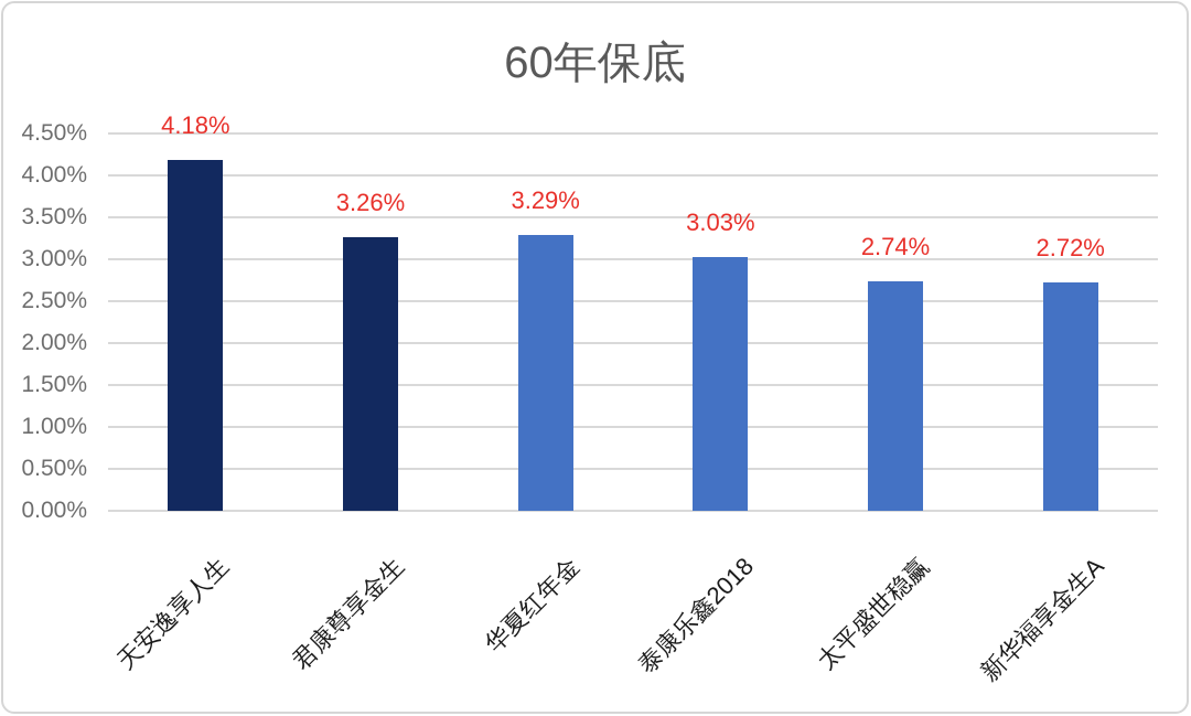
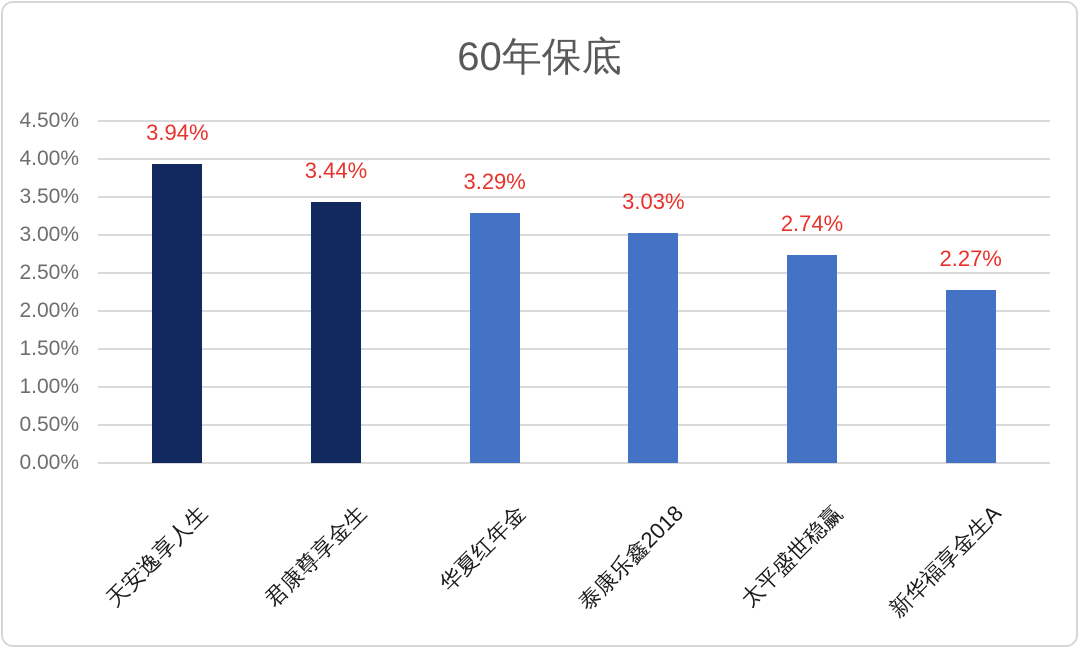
天安逸享人生: 4.18% -> 3.94%
君康尊享金生: 3.26% -> 3.44%
新华福享金生A: 2.72% -> 2.27%
